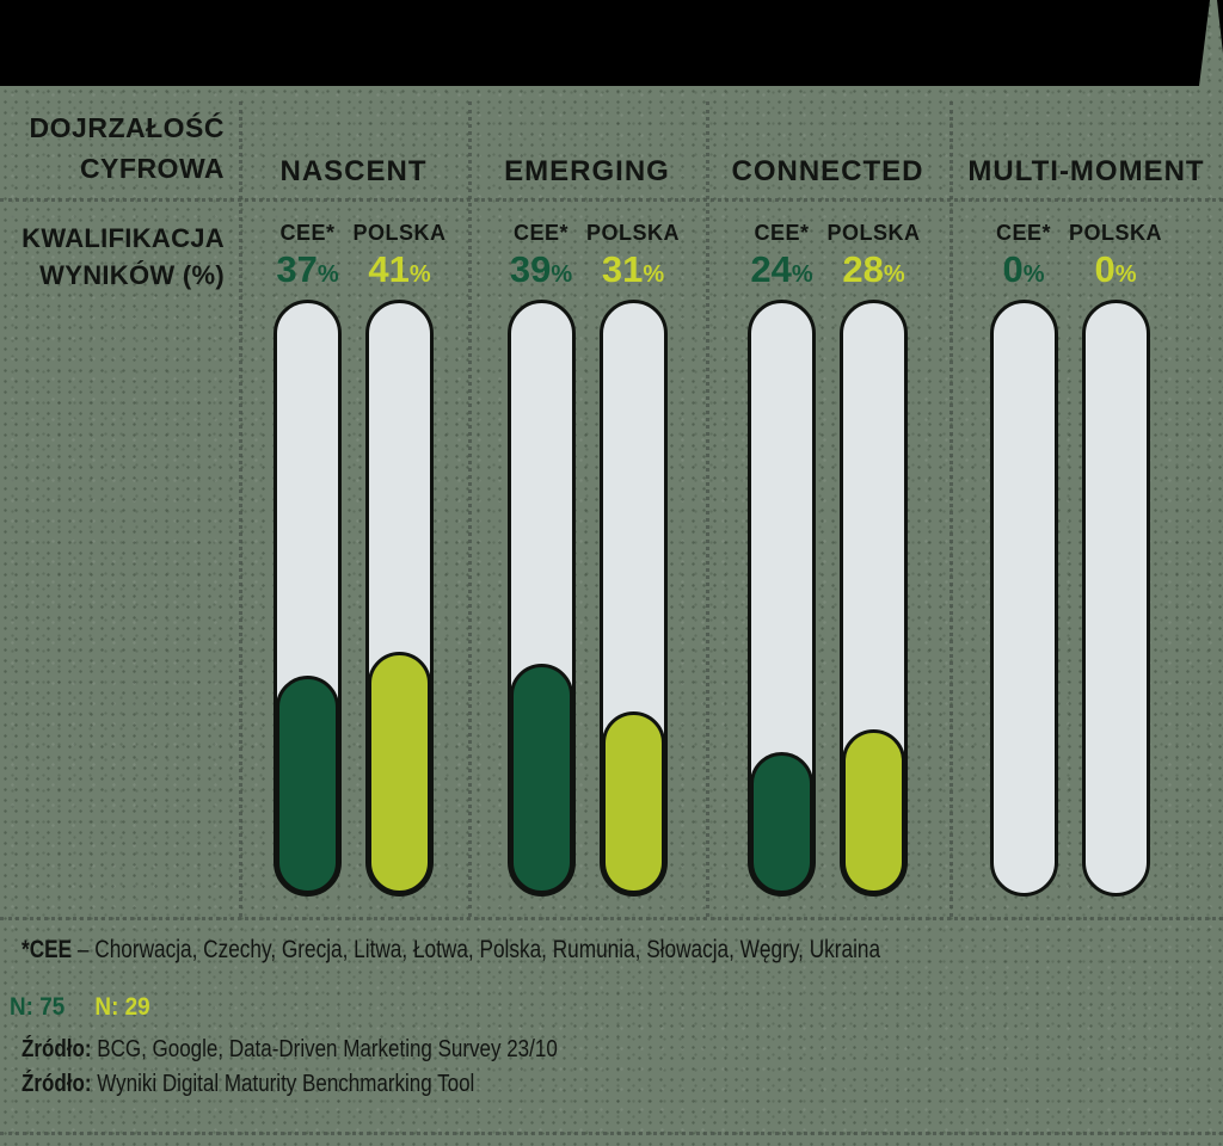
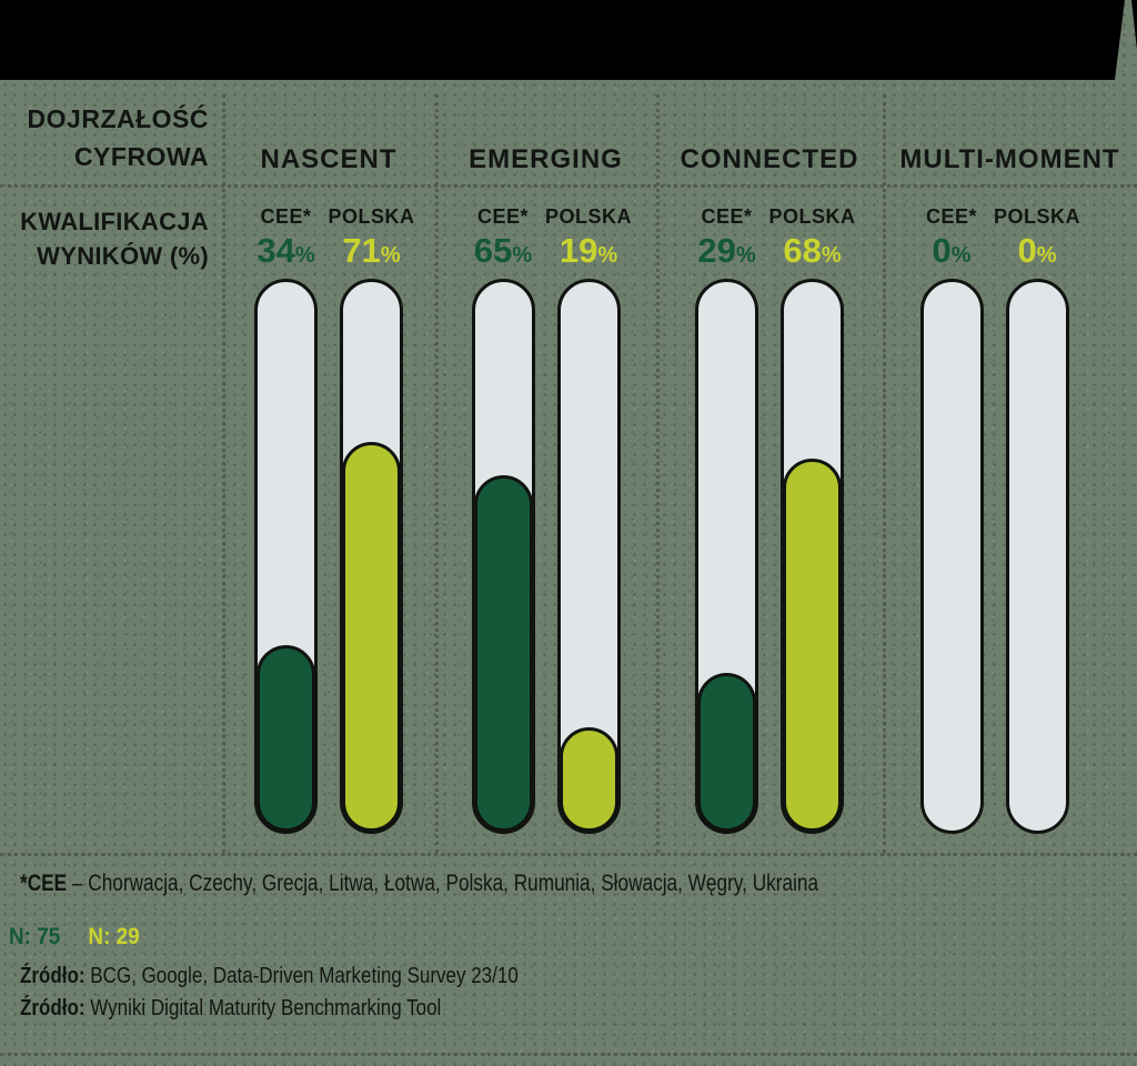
CEE*/NASCENT: 37 -> 34
POLSKA/NASCENT: 41 -> 71
CEE*/EMERGING: 39 -> 65
POLSKA/EMERGING: 31 -> 19
CEE*/CONNECTED: 24 -> 29
POLSKA/CONNECTED: 28 -> 68
